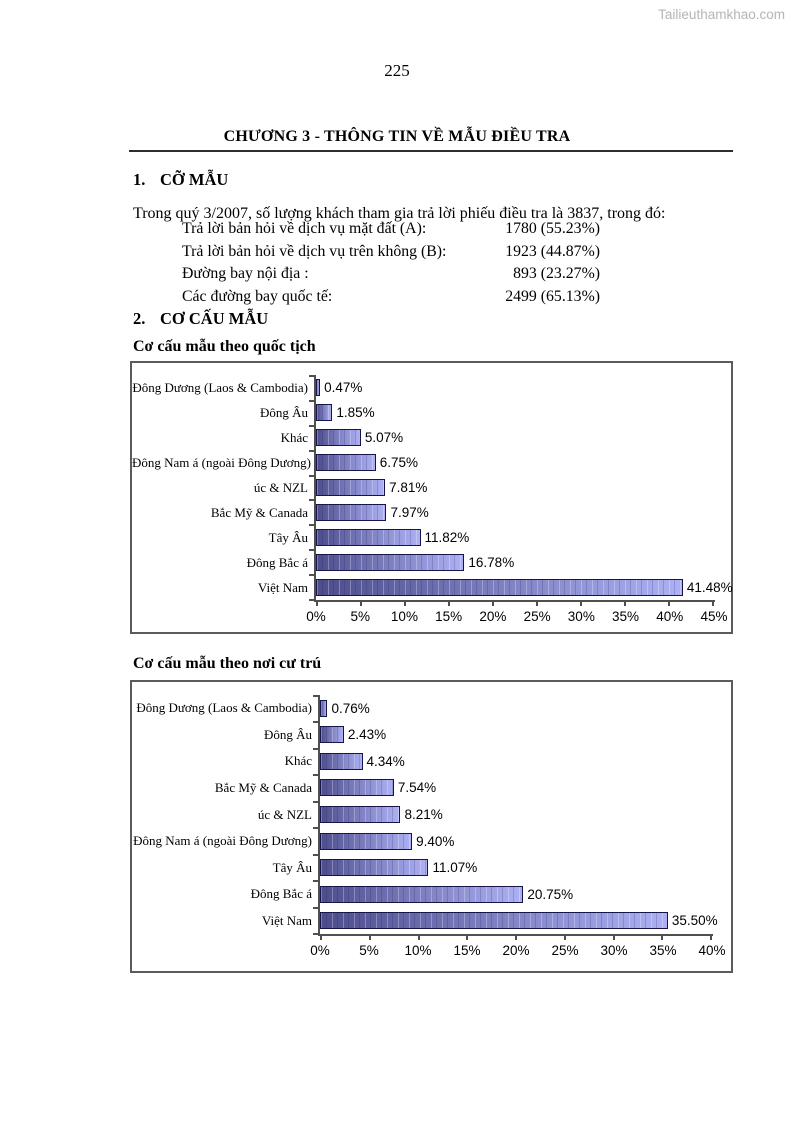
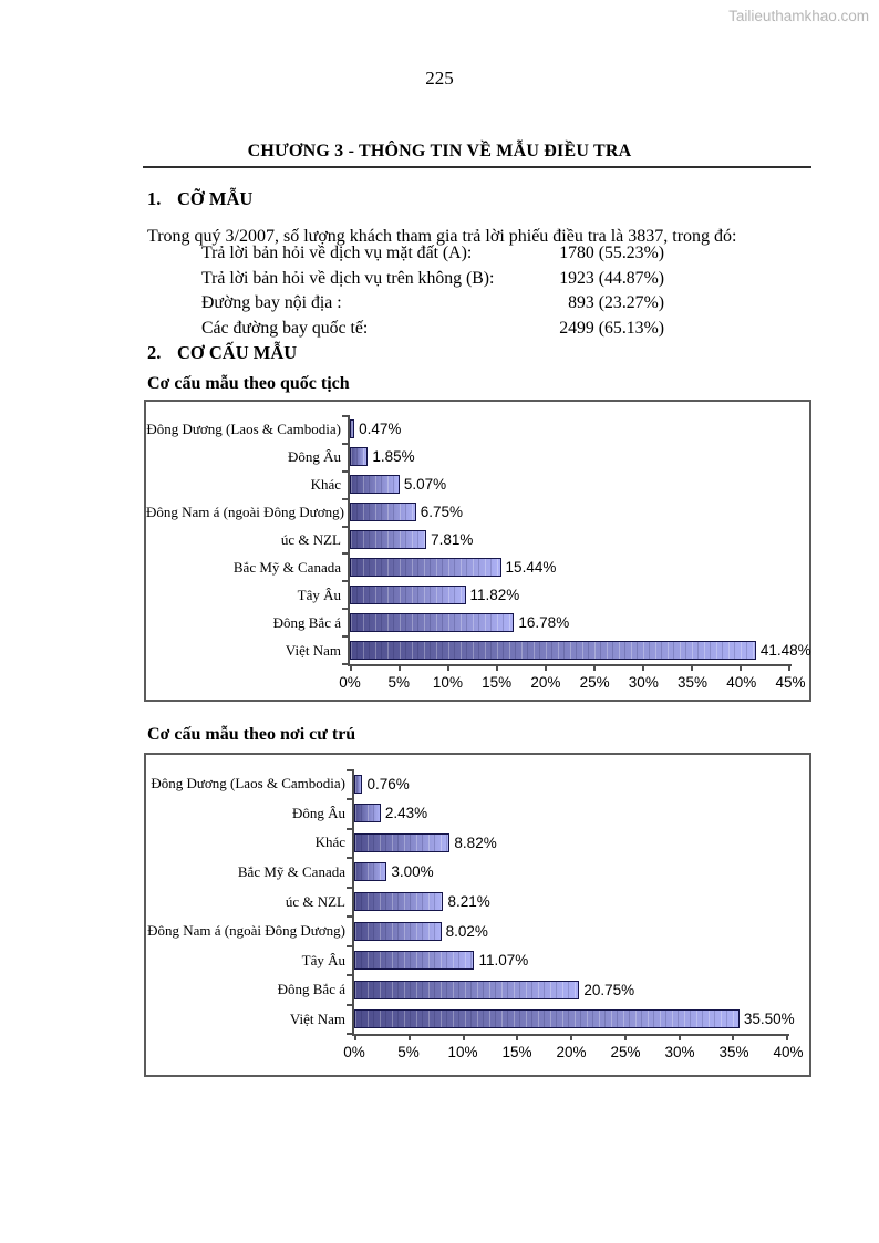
Cơ cấu mẫu theo quốc tịch/Bắc Mỹ & Canada: 7.97% -> 15.44%
Cơ cấu mẫu theo nơi cư trú/Khác: 4.34% -> 8.82%
Cơ cấu mẫu theo nơi cư trú/Bắc Mỹ & Canada: 7.54% -> 3.00%
Cơ cấu mẫu theo nơi cư trú/Đông Nam á (ngoài Đông Dương): 9.40% -> 8.02%
